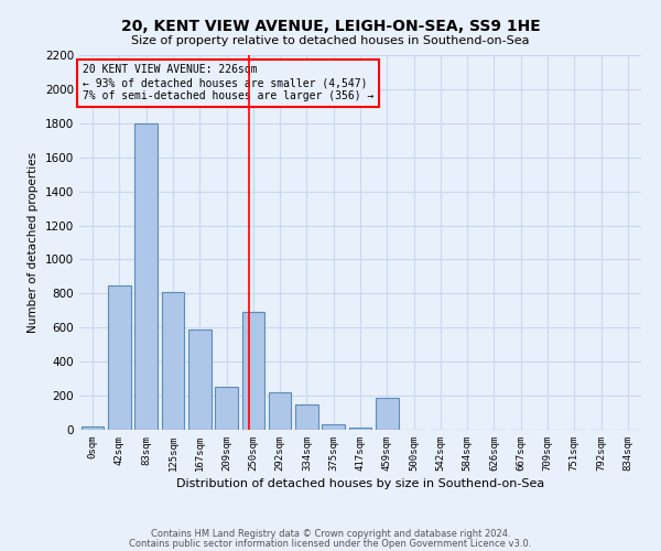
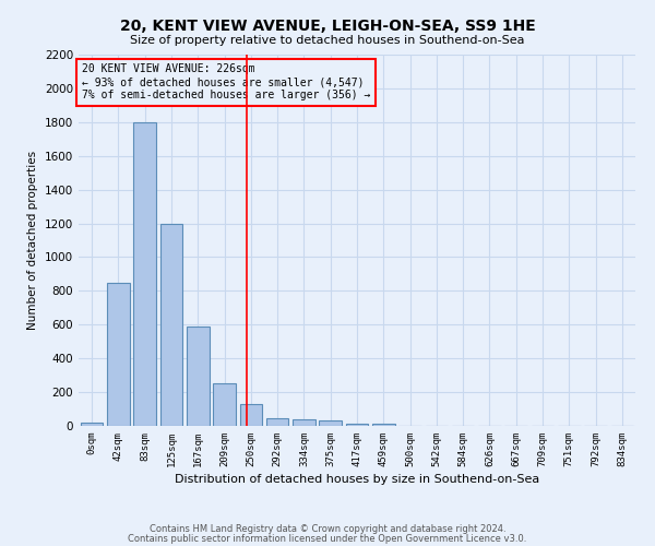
125sqm: 810 -> 1200
250sqm: 690 -> 130
292sqm: 220 -> 40
334sqm: 150 -> 40
459sqm: 190 -> 10
